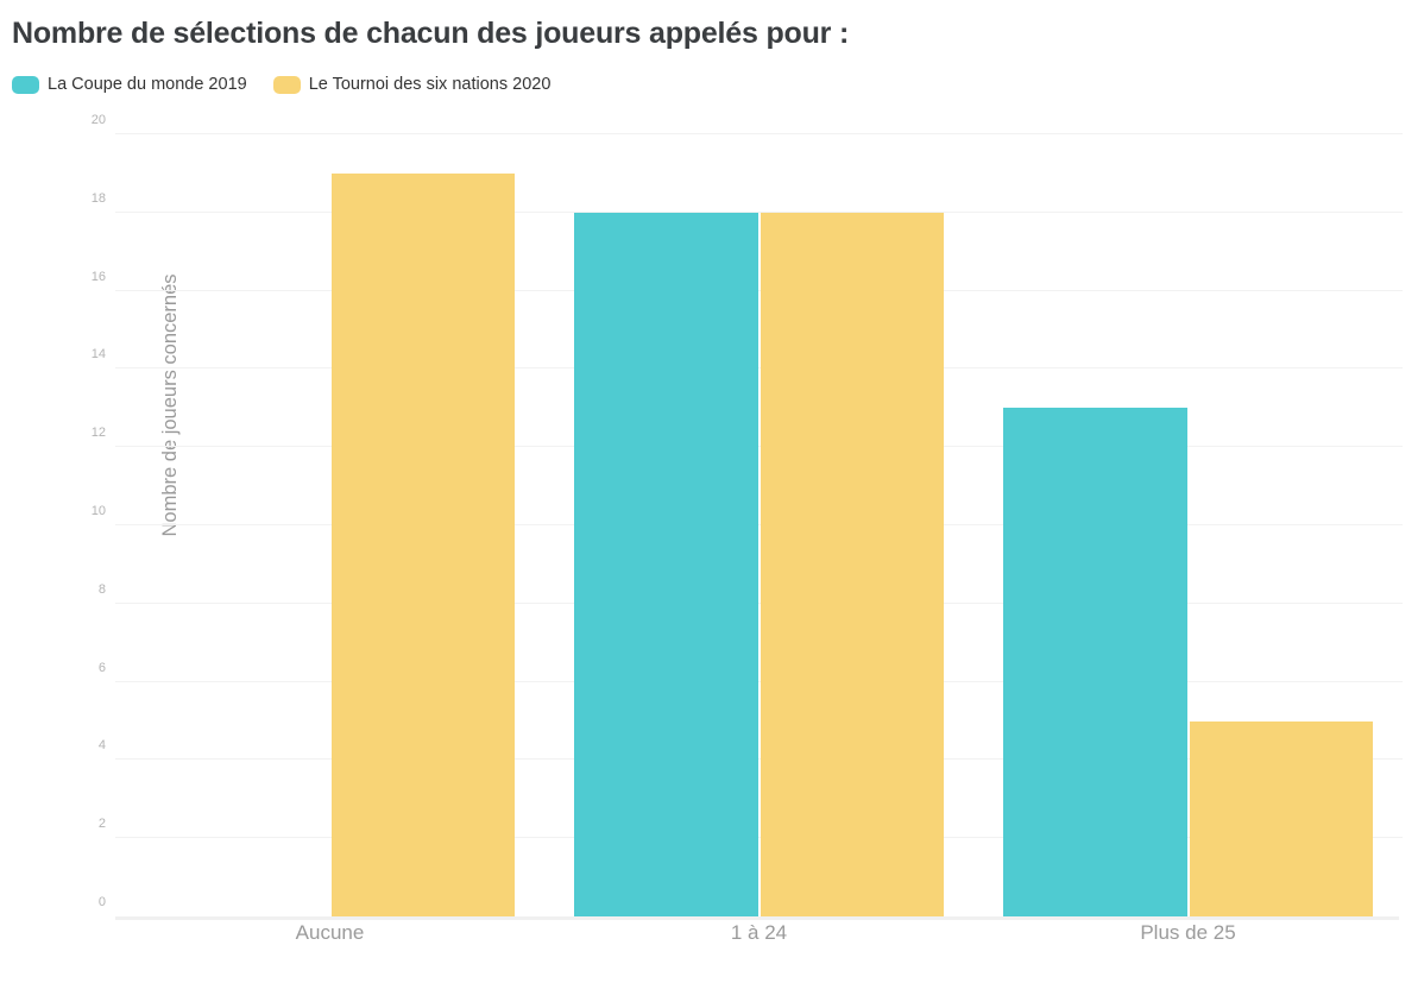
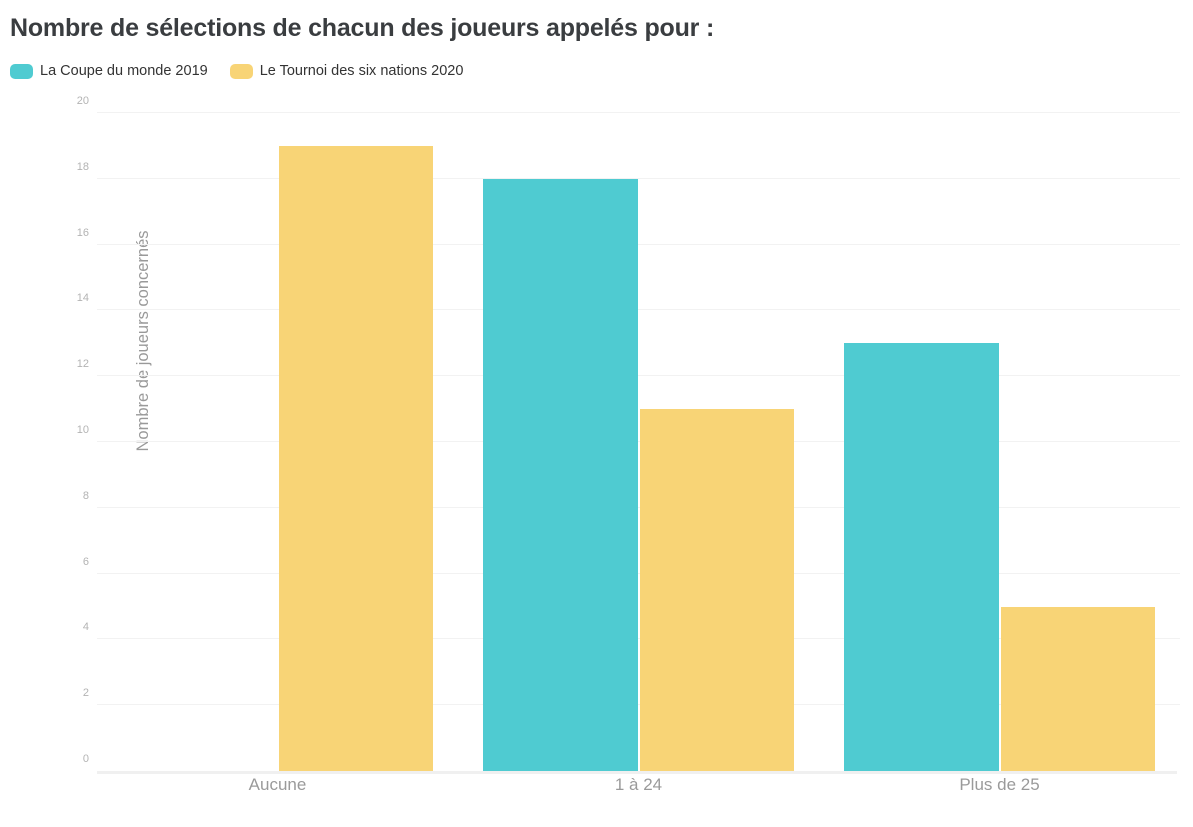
Le Tournoi des six nations 2020/1 à 24: 18 -> 11
